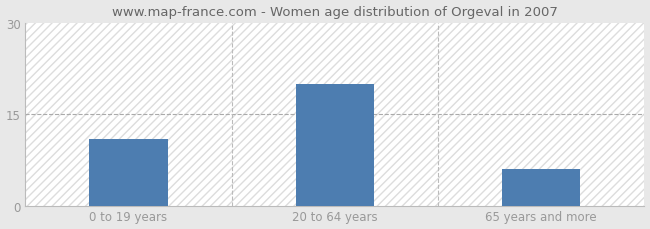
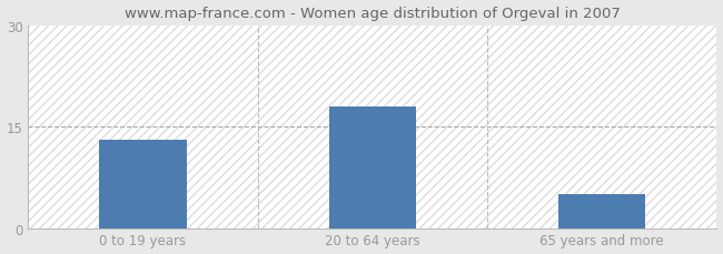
0 to 19 years: 11 -> 13
20 to 64 years: 20 -> 18
65 years and more: 6 -> 5
